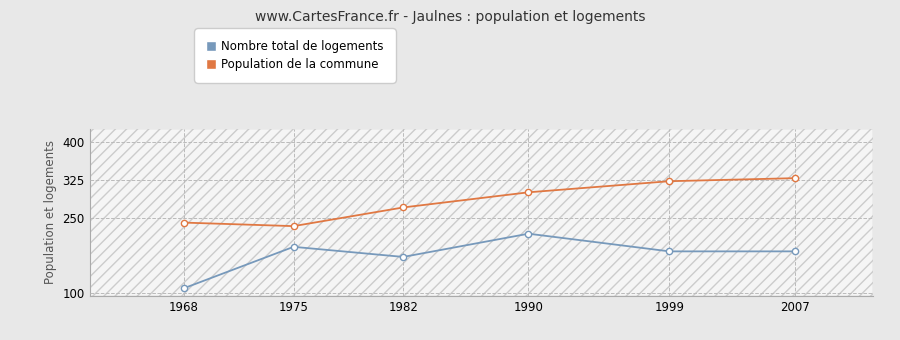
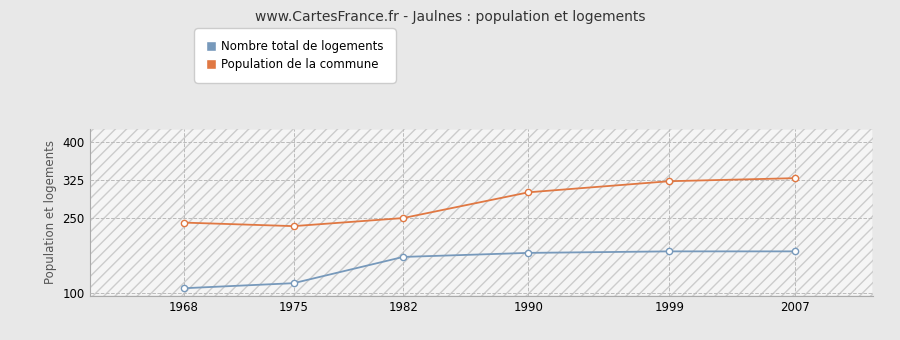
Nombre total de logements/1975: 192 -> 120
Population de la commune/1982: 270 -> 249
Nombre total de logements/1990: 218 -> 180
